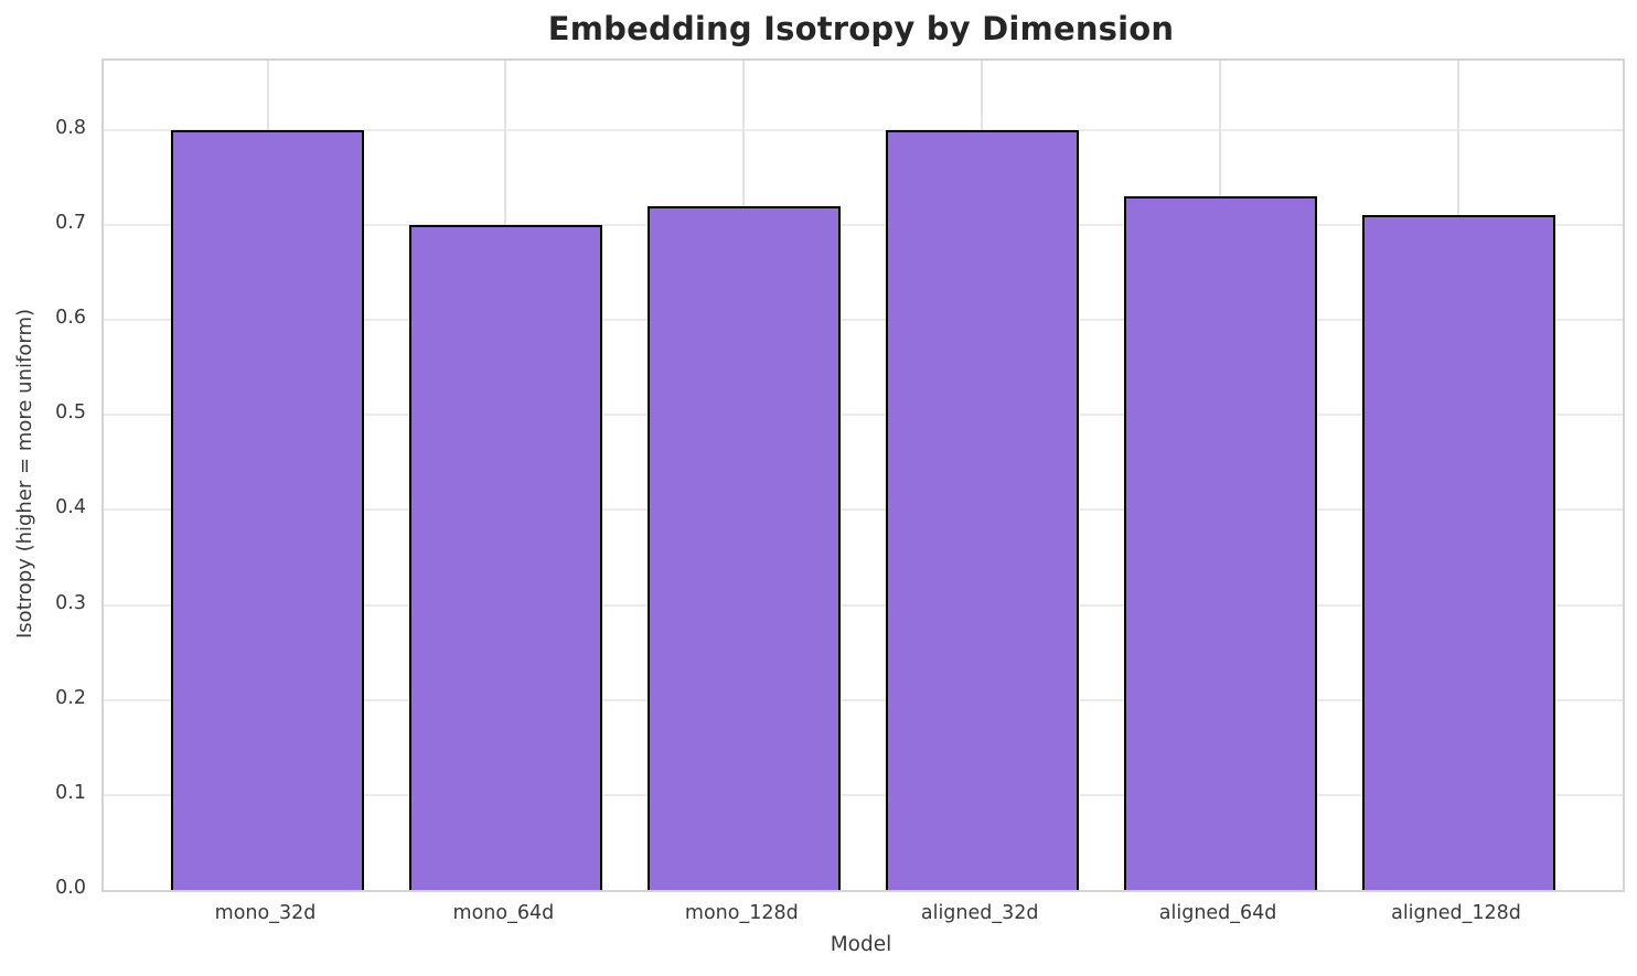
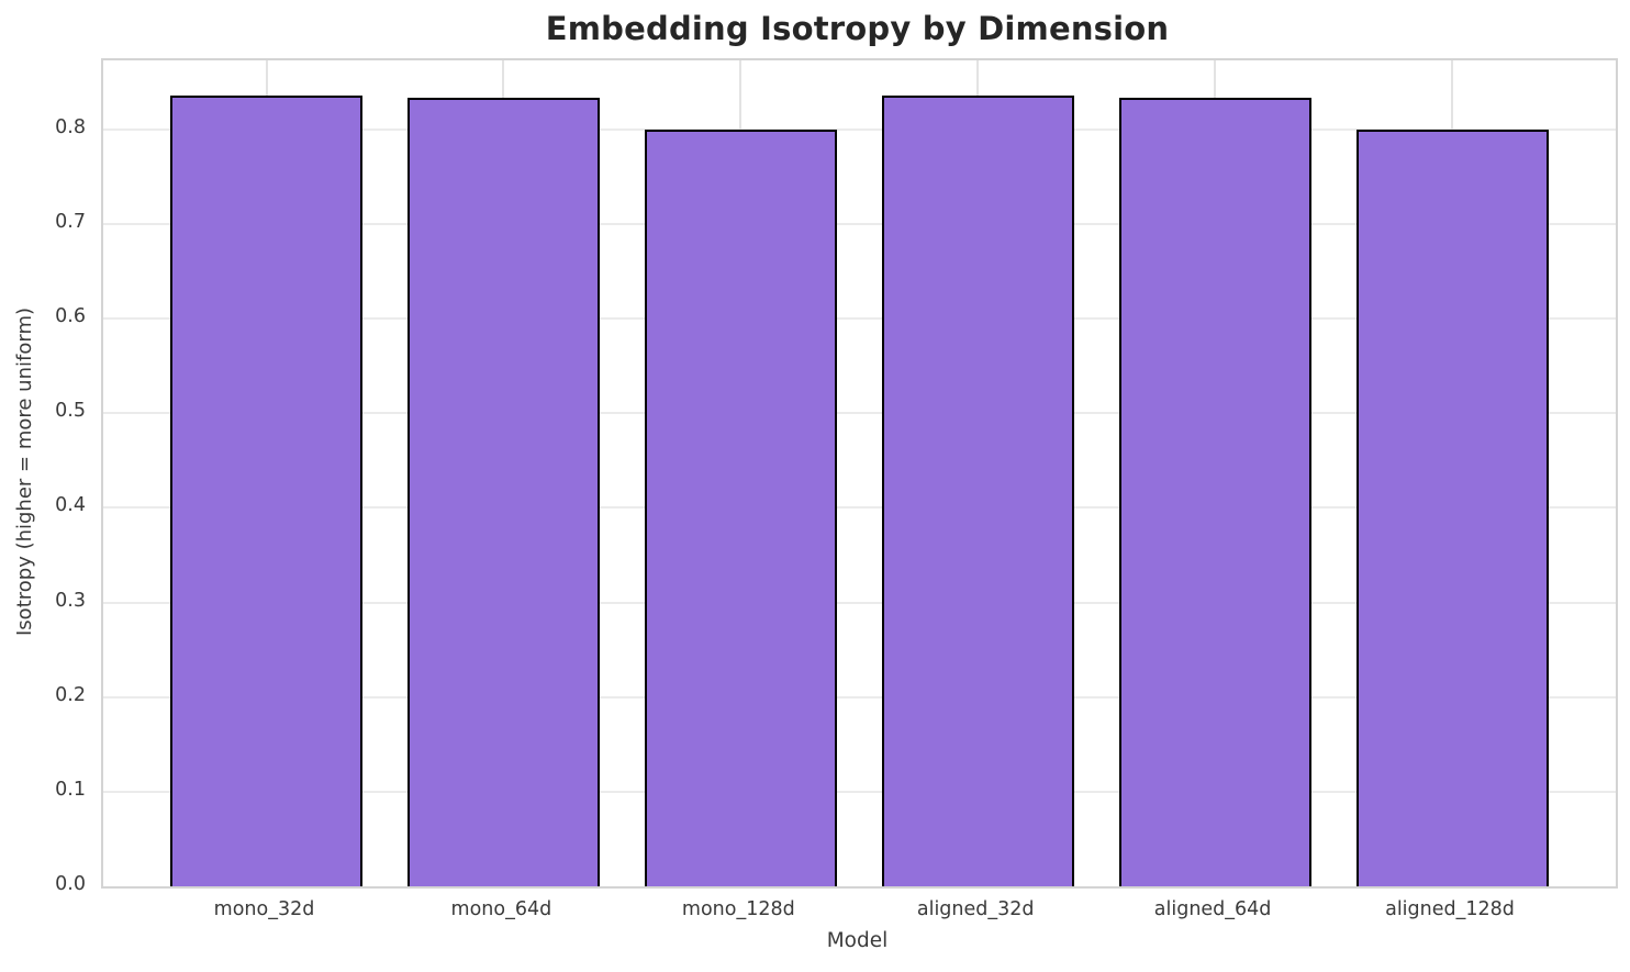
mono_32d: 0.80 -> 0.84
mono_64d: 0.70 -> 0.83
mono_128d: 0.72 -> 0.80
aligned_32d: 0.80 -> 0.84
aligned_64d: 0.73 -> 0.83
aligned_128d: 0.71 -> 0.80
